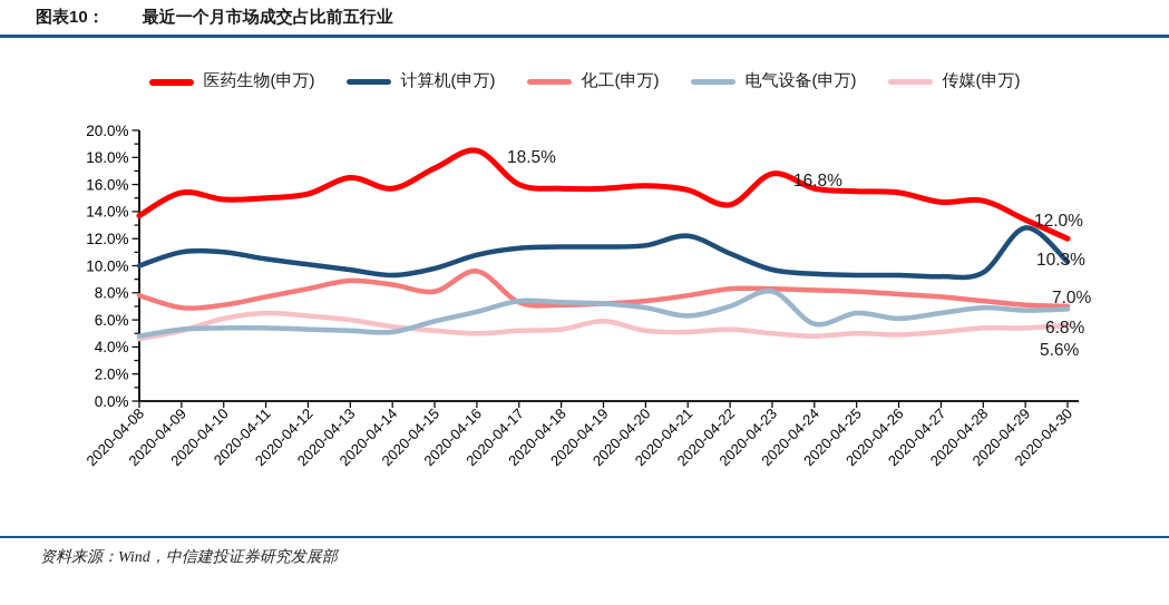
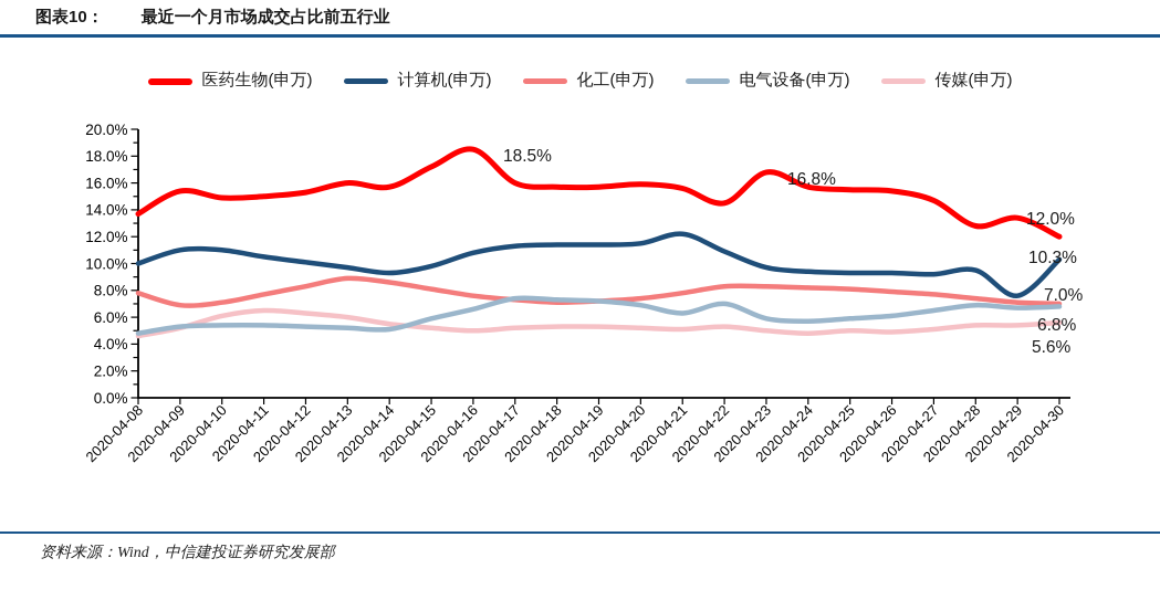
医药生物(申万)/2020-04-13: 16.5% -> 16.0%
化工(申万)/2020-04-16: 9.6% -> 7.6%
传媒(申万)/2020-04-19: 5.9% -> 5.3%
电气设备(申万)/2020-04-23: 8.1% -> 5.9%
电气设备(申万)/2020-04-25: 6.5% -> 5.9%
医药生物(申万)/2020-04-28: 14.8% -> 12.8%
计算机(申万)/2020-04-29: 12.8% -> 7.6%
